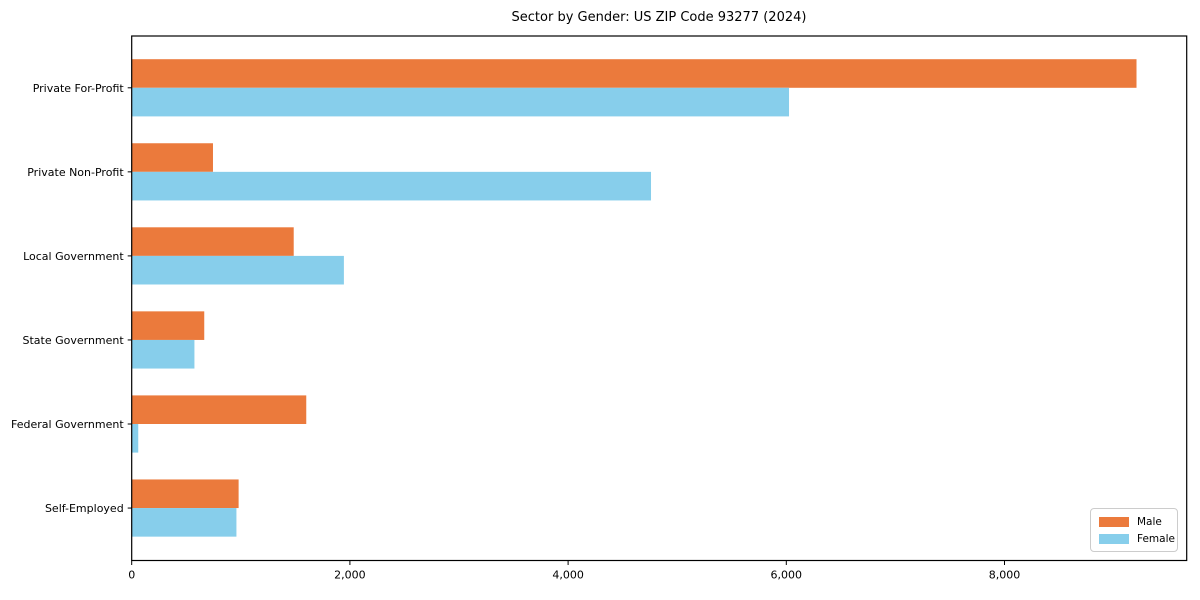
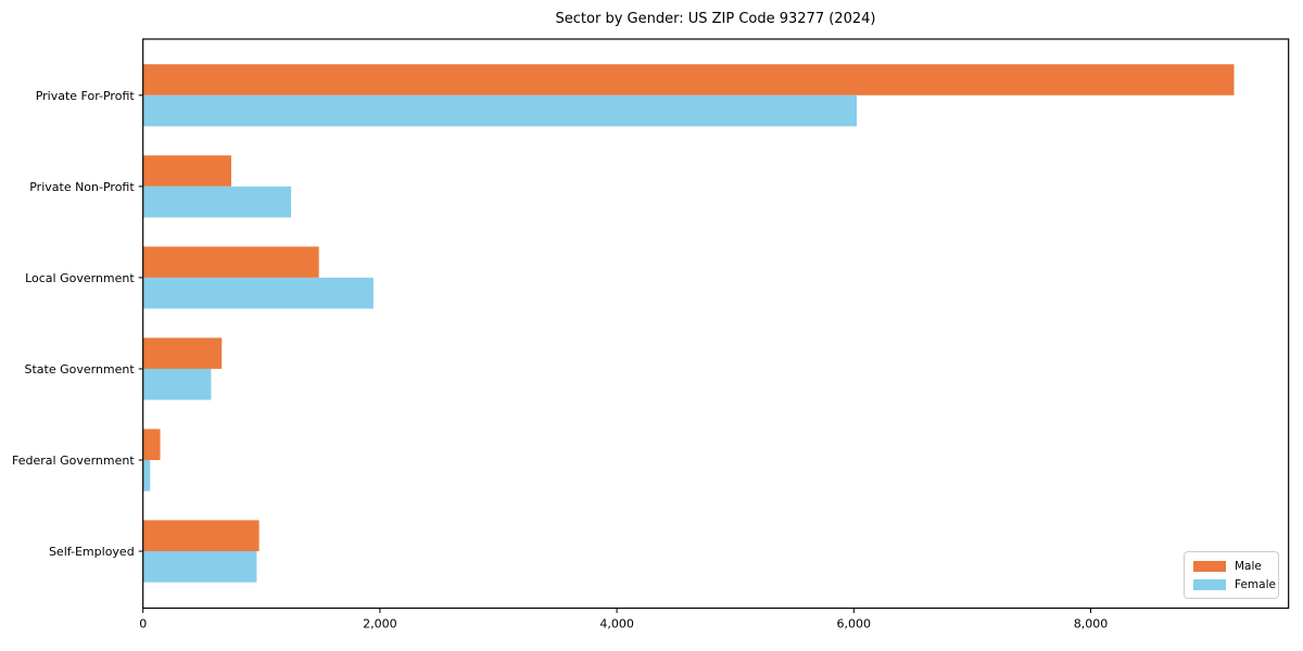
Female/Private Non-Profit: 4760 -> 1250
Male/Federal Government: 1600 -> 140
